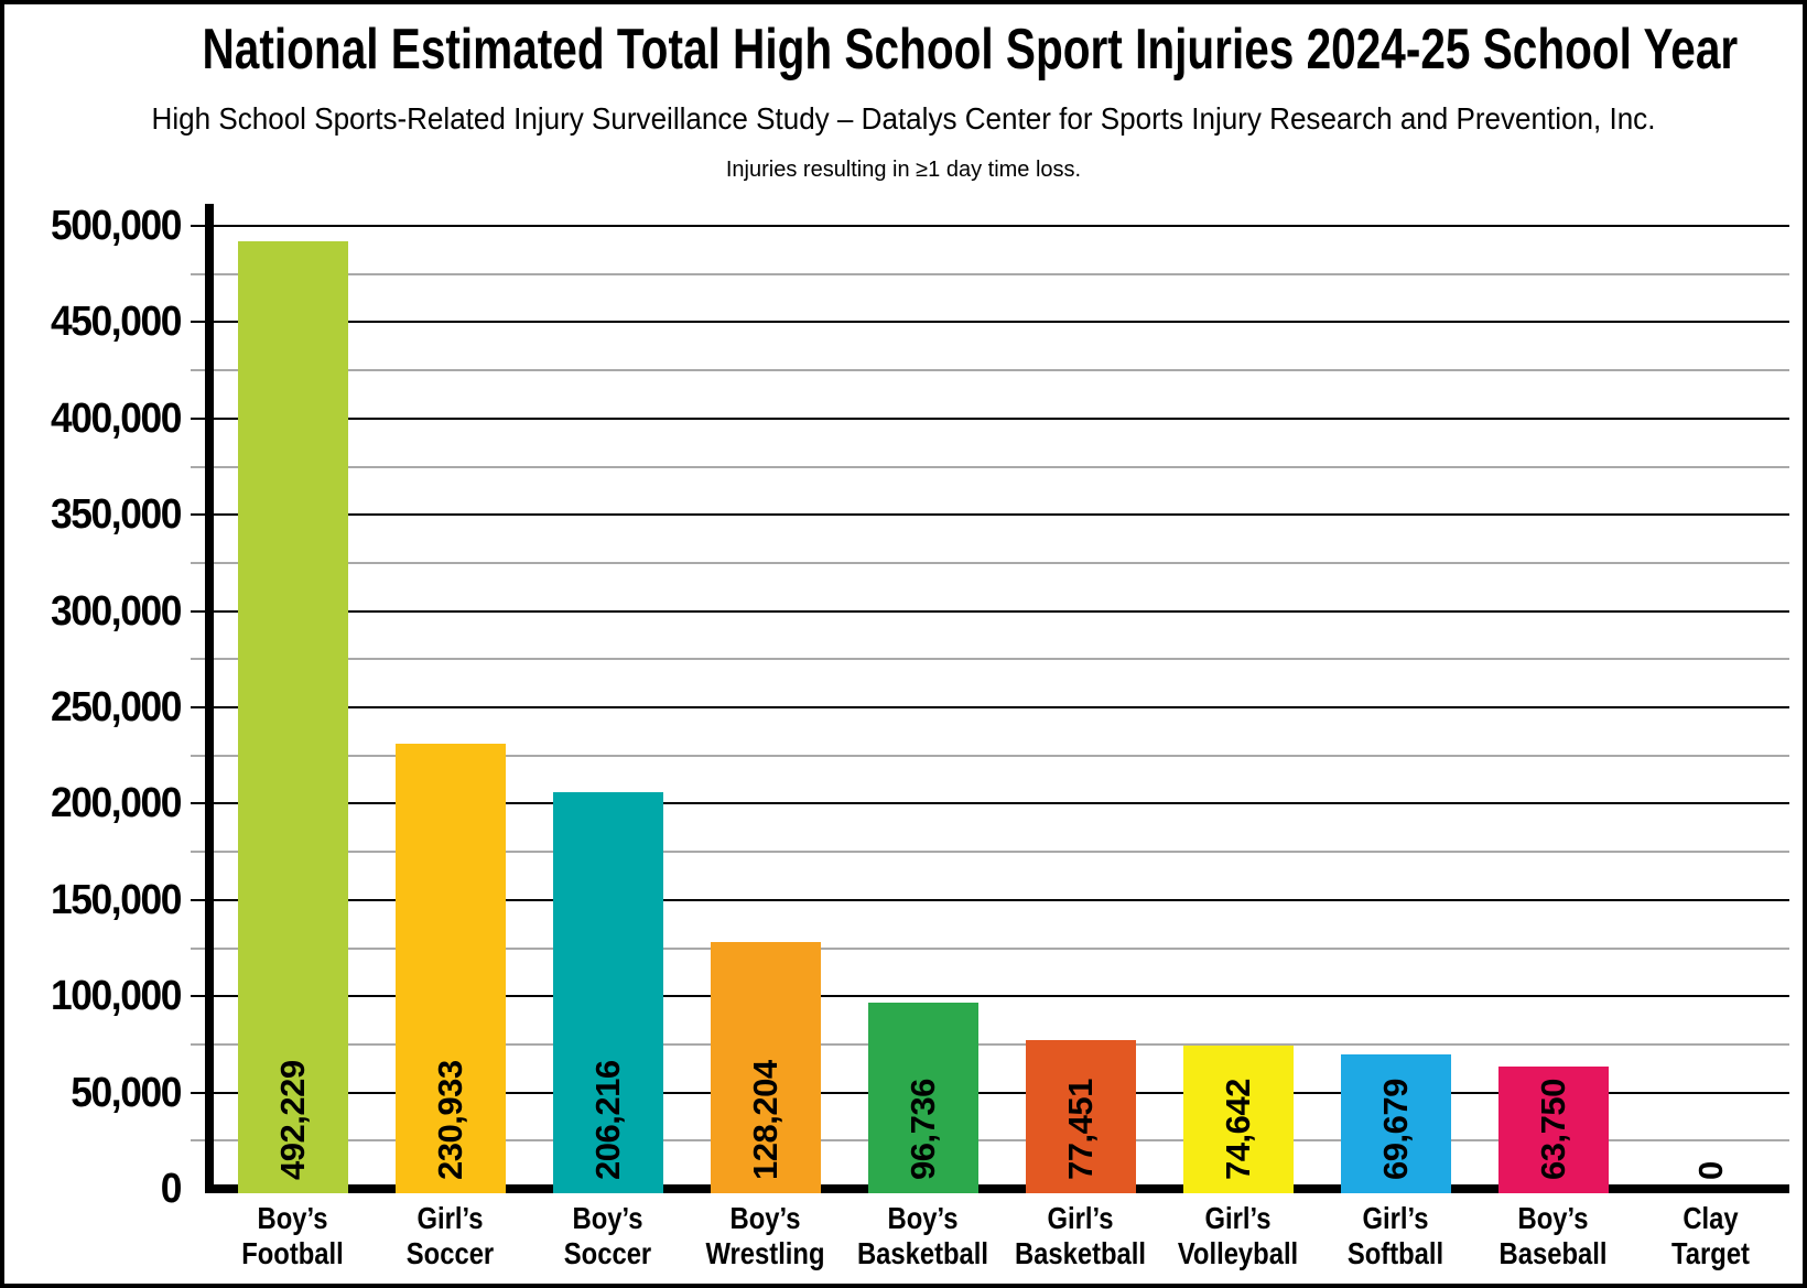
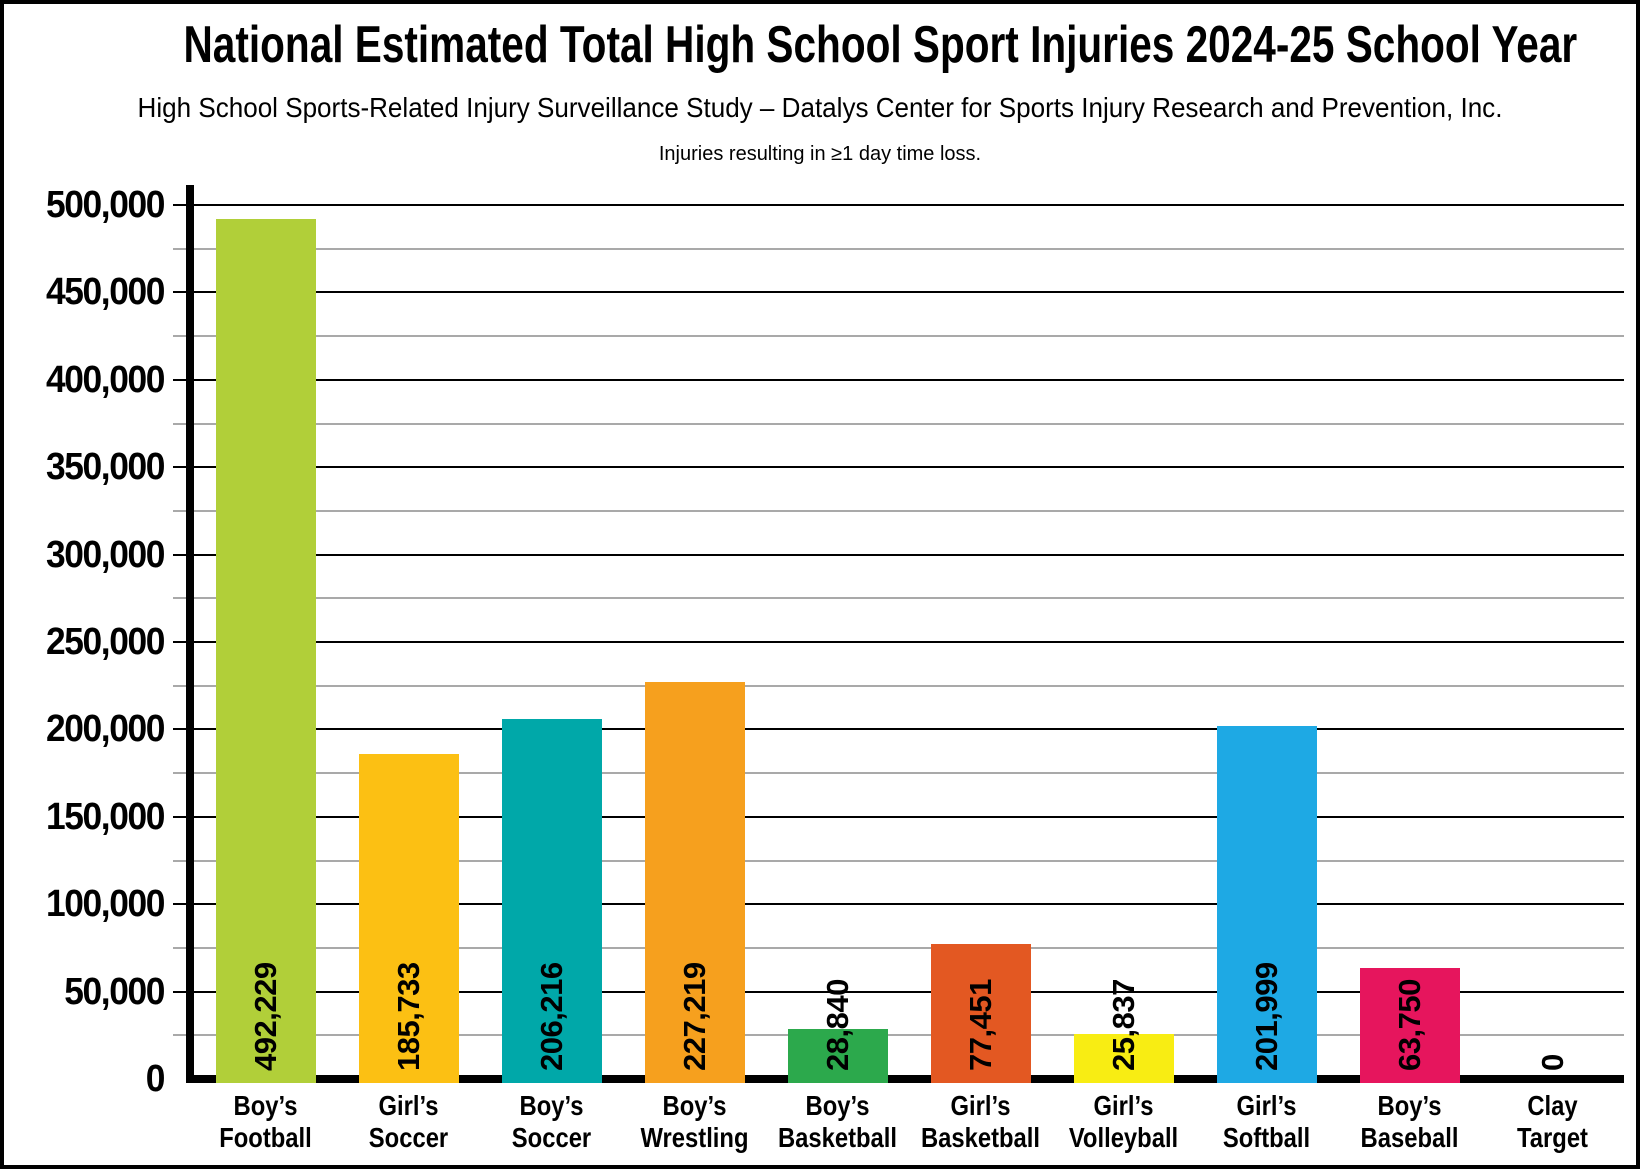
Girl’s Soccer: 230,933 -> 185,733
Boy’s Wrestling: 128,204 -> 227,219
Boy’s Basketball: 96,736 -> 28,840
Girl’s Volleyball: 74,642 -> 25,837
Girl’s Softball: 69,679 -> 201,999
